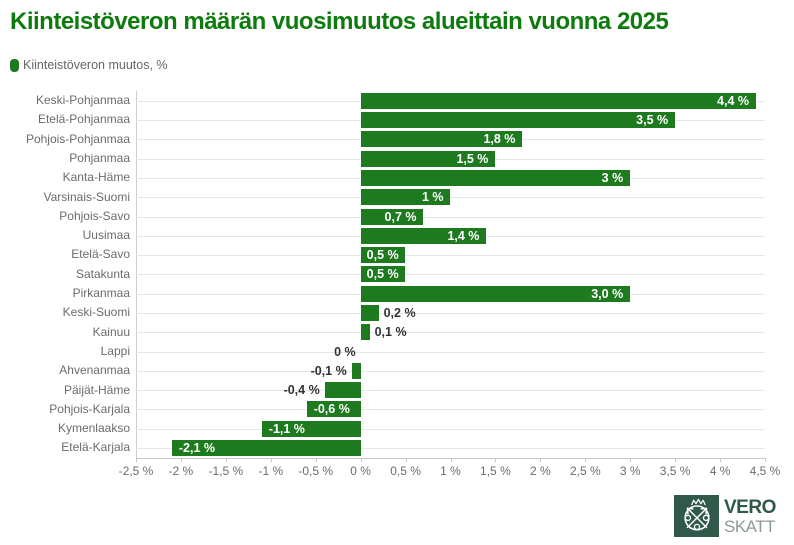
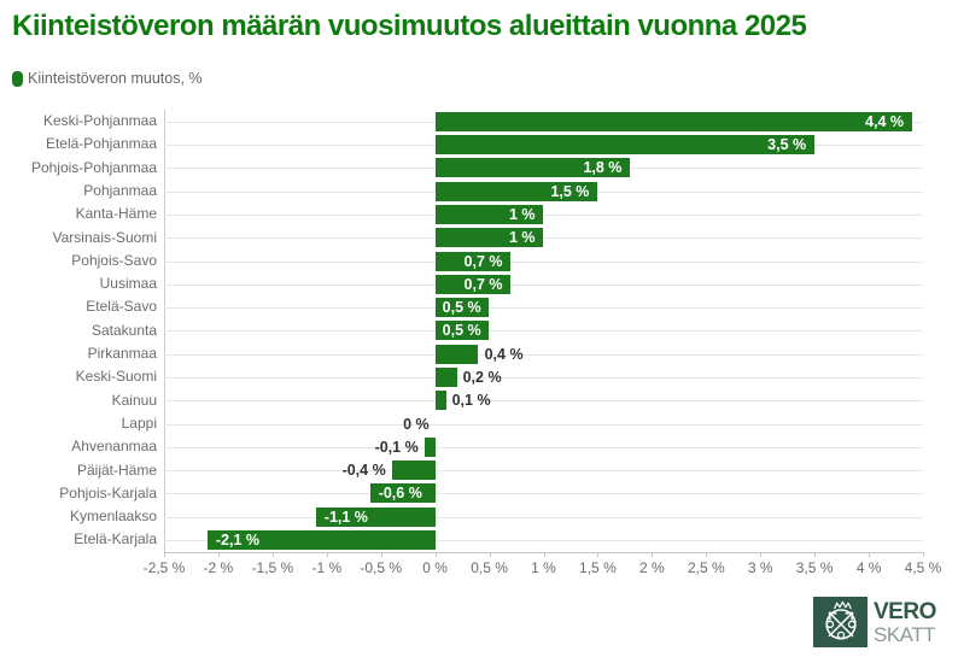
Kanta-Häme: 3 -> 1
Uusimaa: 1,4 -> 0,7
Pirkanmaa: 3,0 -> 0,4
